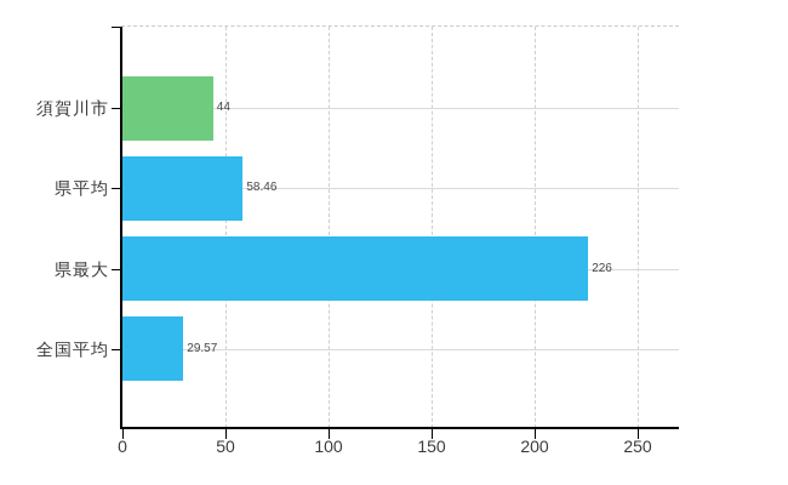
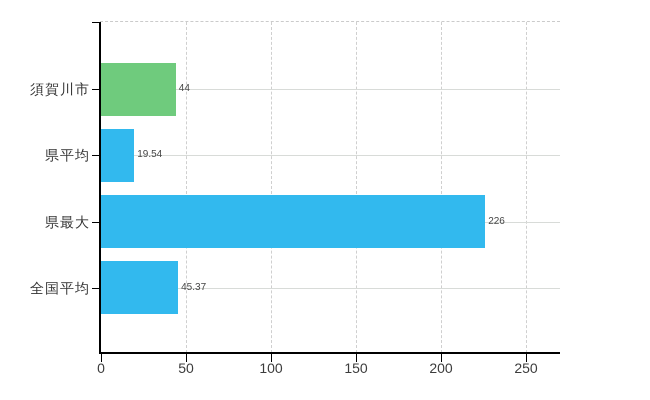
県平均: 58.46 -> 19.54
全国平均: 29.57 -> 45.37
